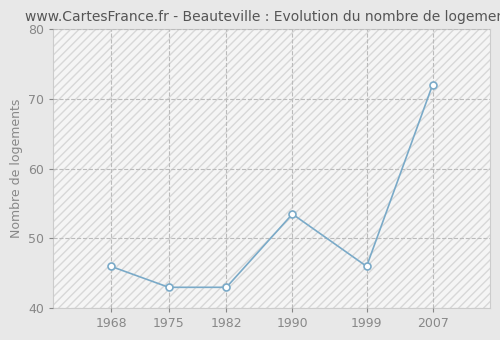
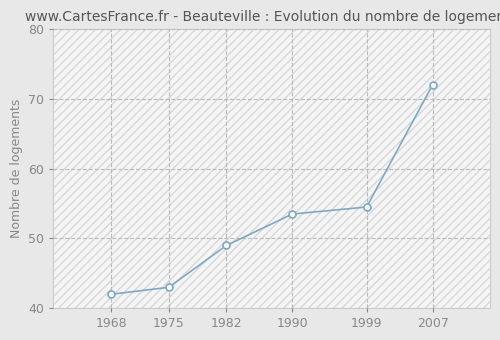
1968: 46.0 -> 42.0
1982: 43.0 -> 49.0
1999: 46.0 -> 54.5
